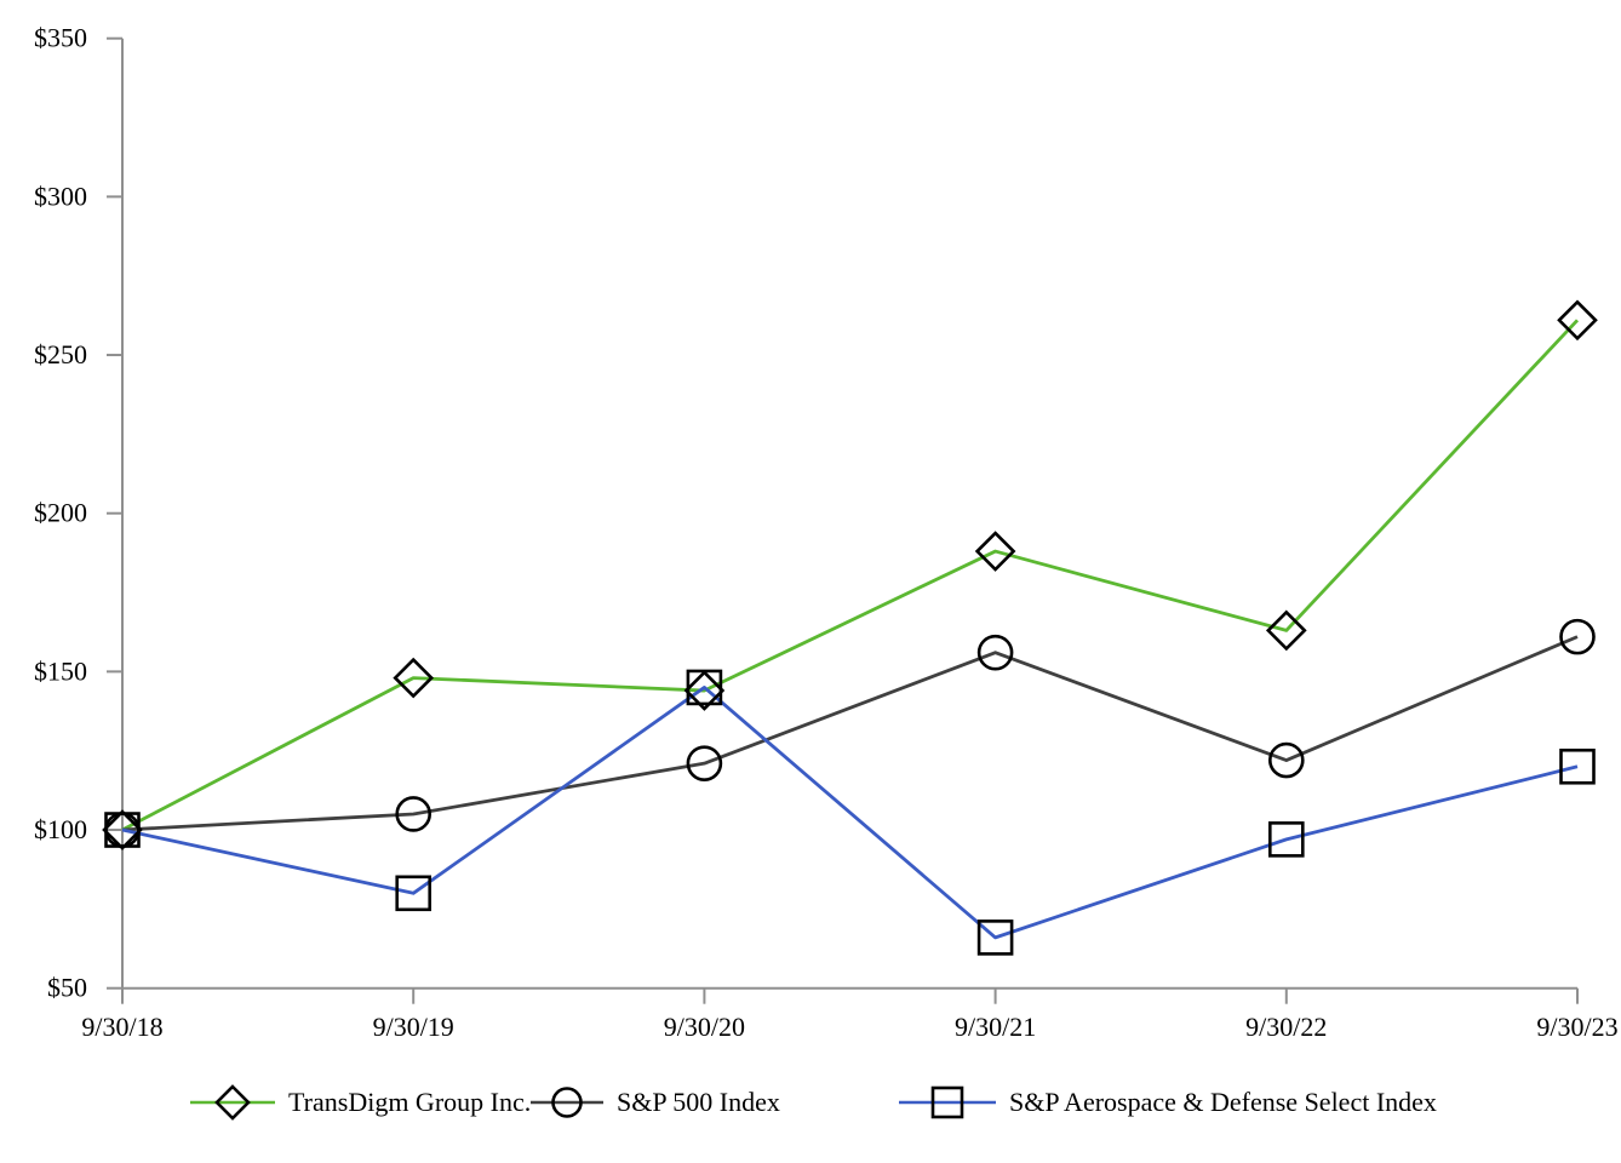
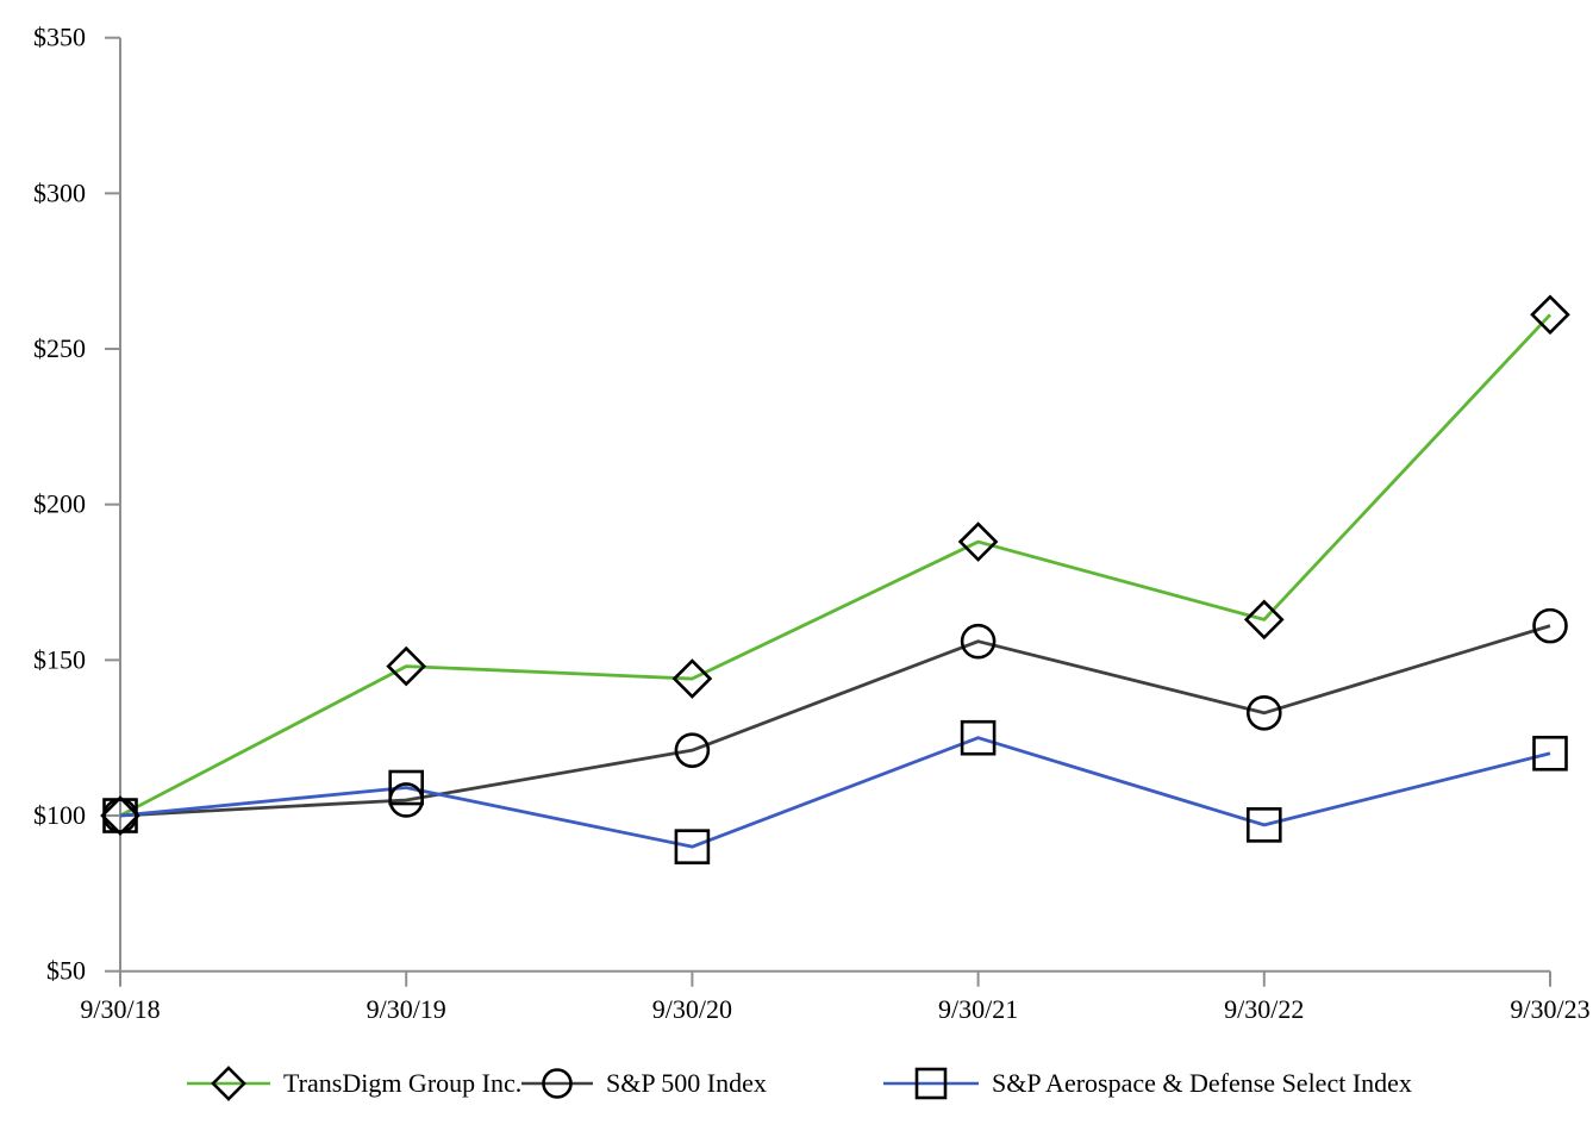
S&P Aerospace & Defense Select Index/9/30/19: $80 -> $109
S&P Aerospace & Defense Select Index/9/30/20: $145 -> $90
S&P Aerospace & Defense Select Index/9/30/21: $66 -> $125
S&P 500 Index/9/30/22: $122 -> $133
